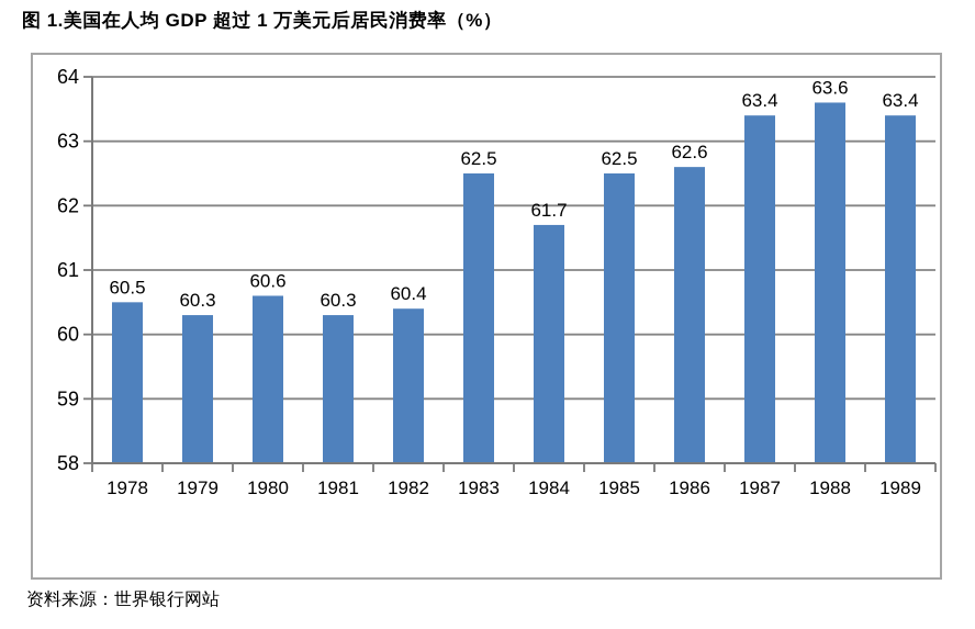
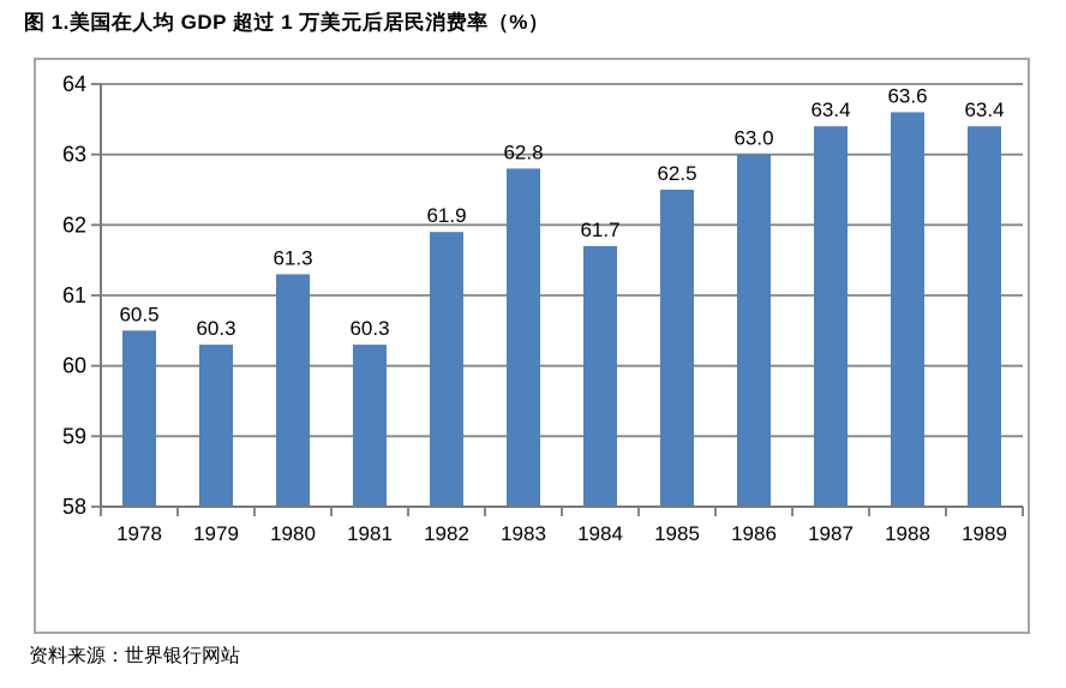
1980: 60.6 -> 61.3
1982: 60.4 -> 61.9
1983: 62.5 -> 62.8
1986: 62.6 -> 63.0
